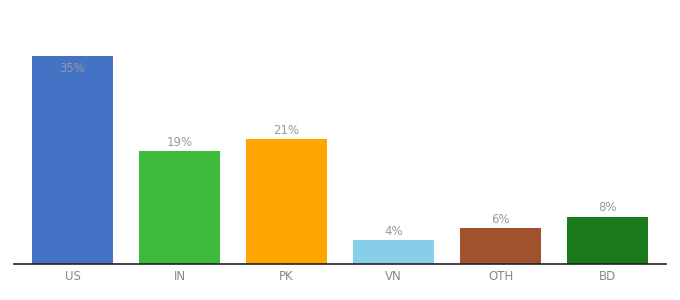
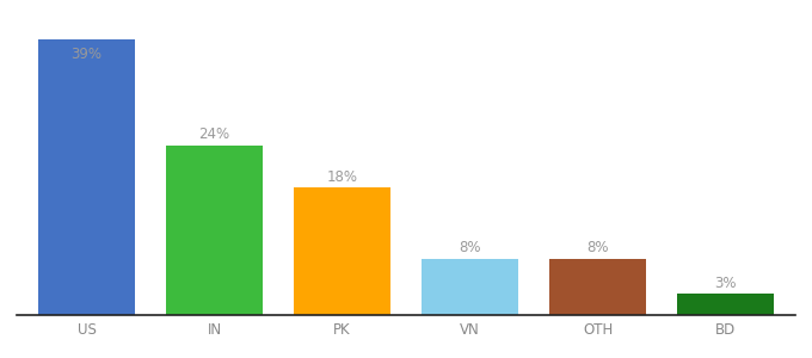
US: 35% -> 39%
IN: 19% -> 24%
PK: 21% -> 18%
VN: 4% -> 8%
OTH: 6% -> 8%
BD: 8% -> 3%
